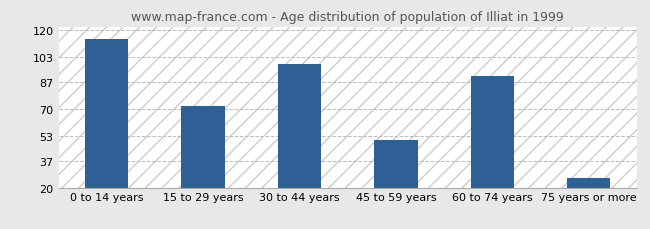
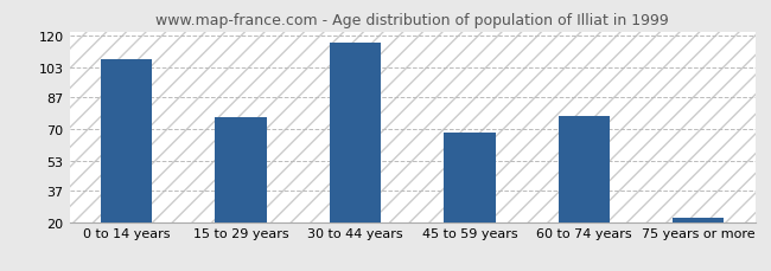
0 to 14 years: 114 -> 107
15 to 29 years: 72 -> 76
30 to 44 years: 98 -> 116
45 to 59 years: 50 -> 68
60 to 74 years: 91 -> 77
75 years or more: 26 -> 22
